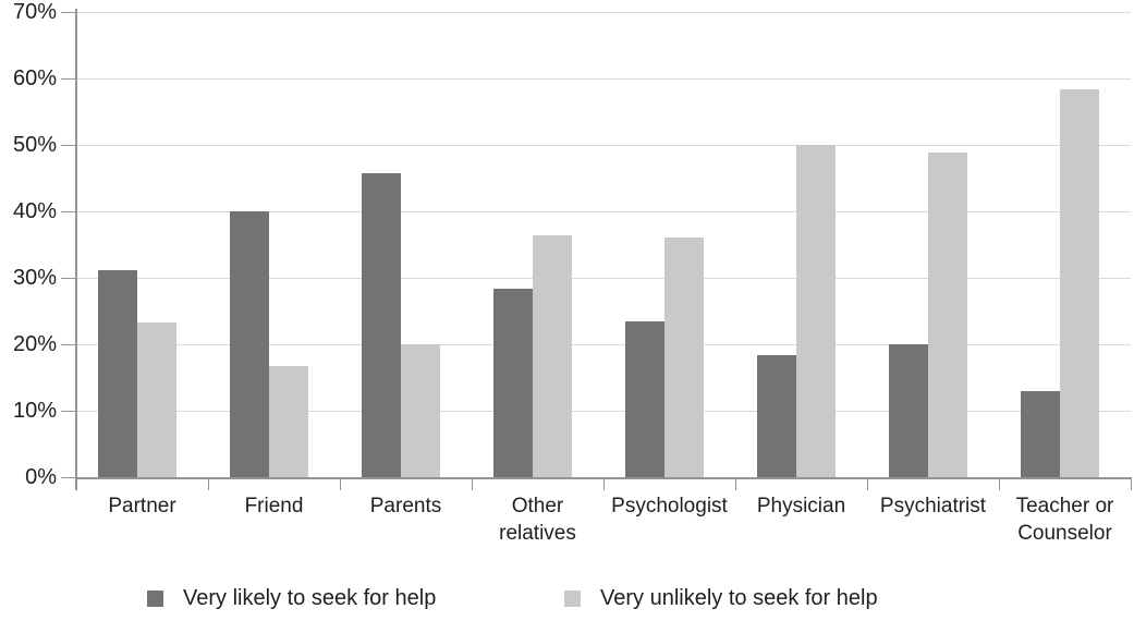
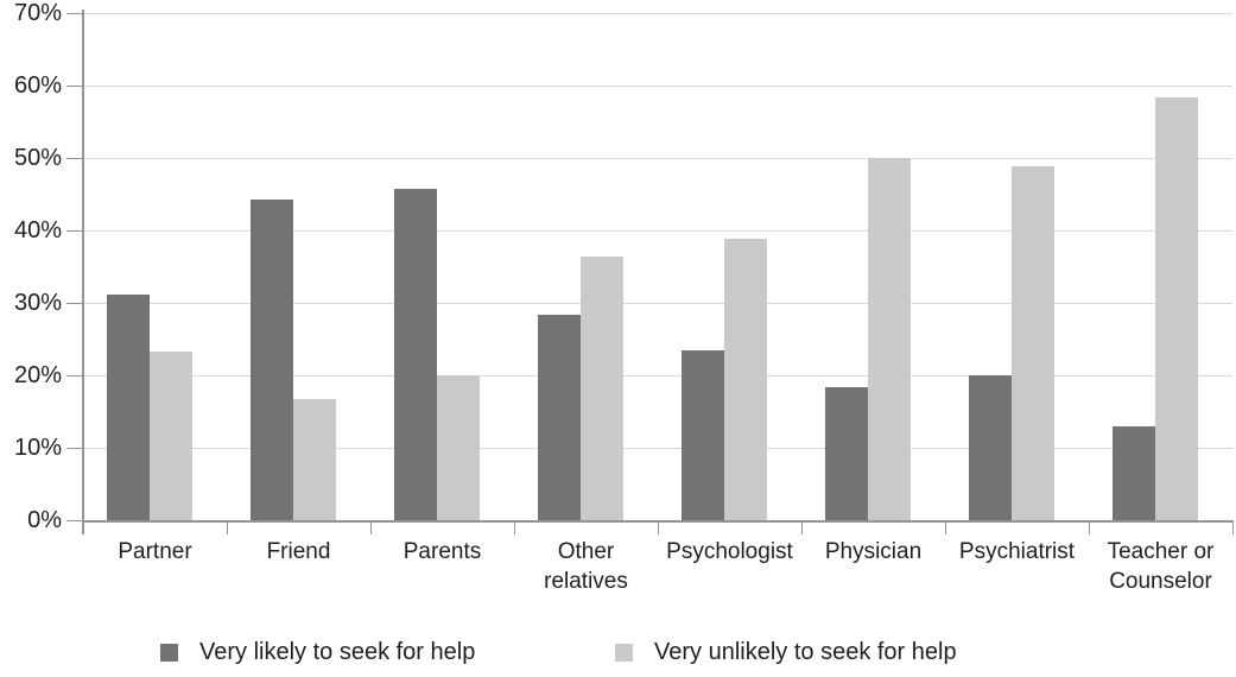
Very likely to seek for help/Friend: 40% -> 44%
Very unlikely to seek for help/Psychologist: 36% -> 39%
